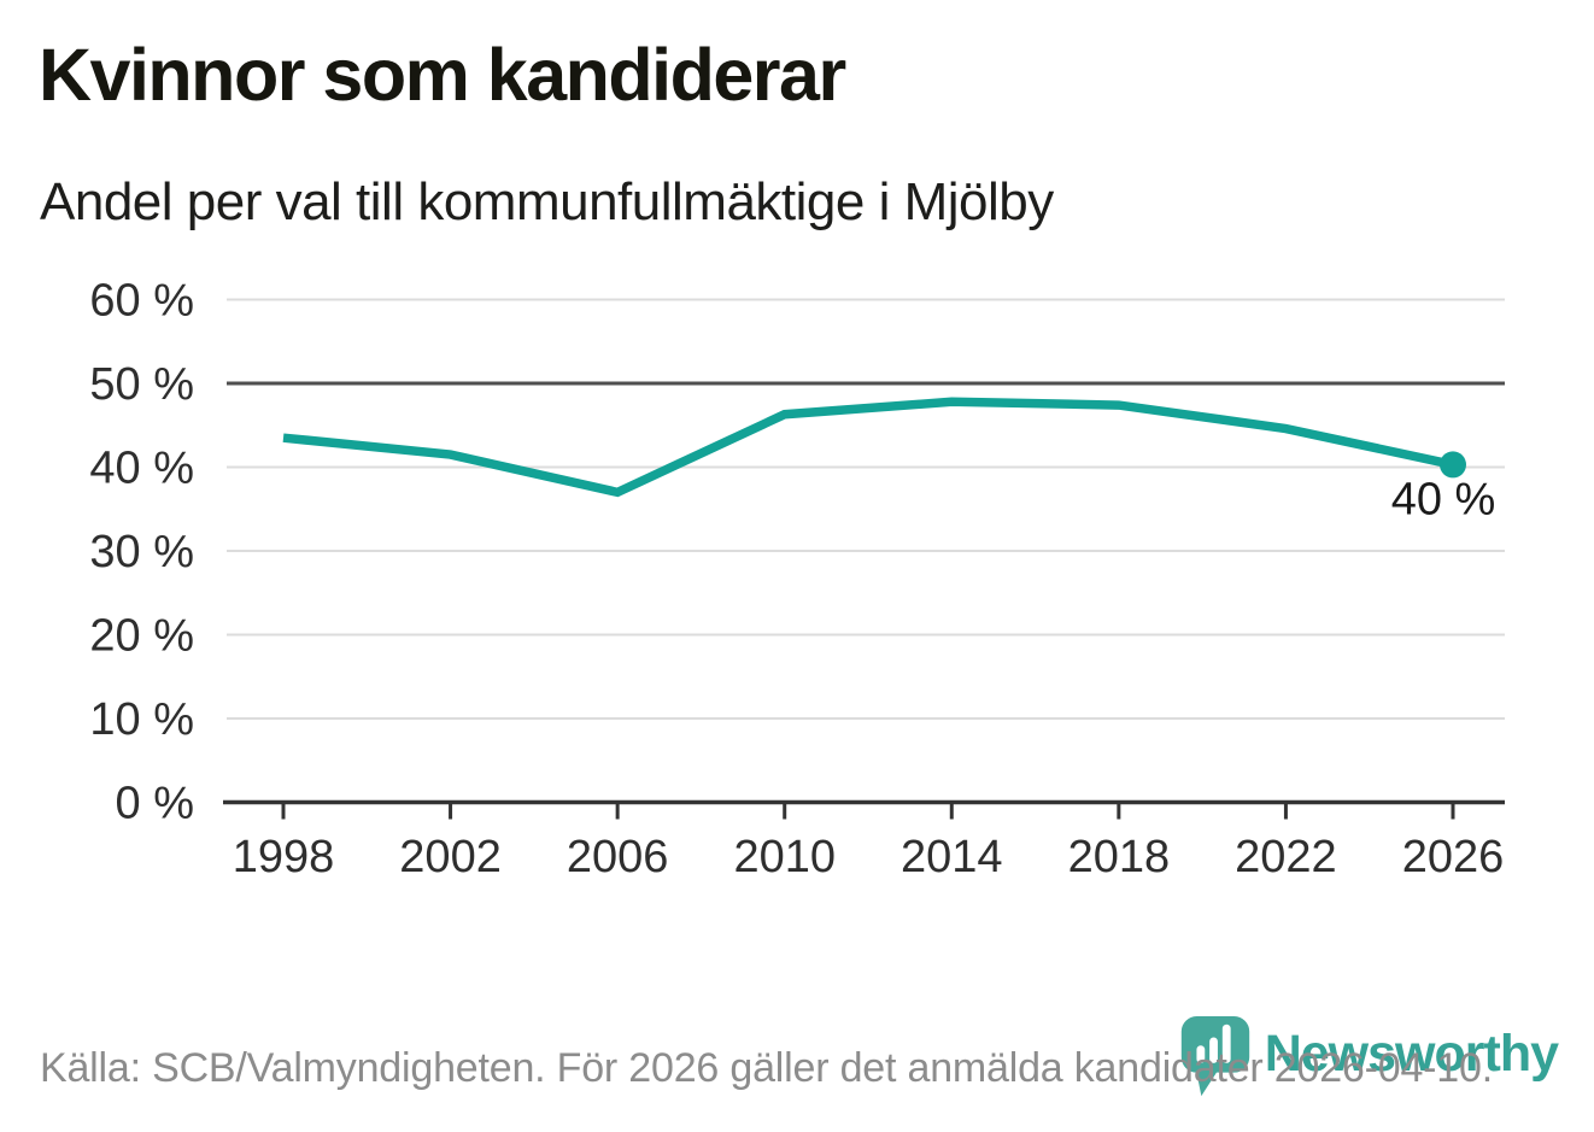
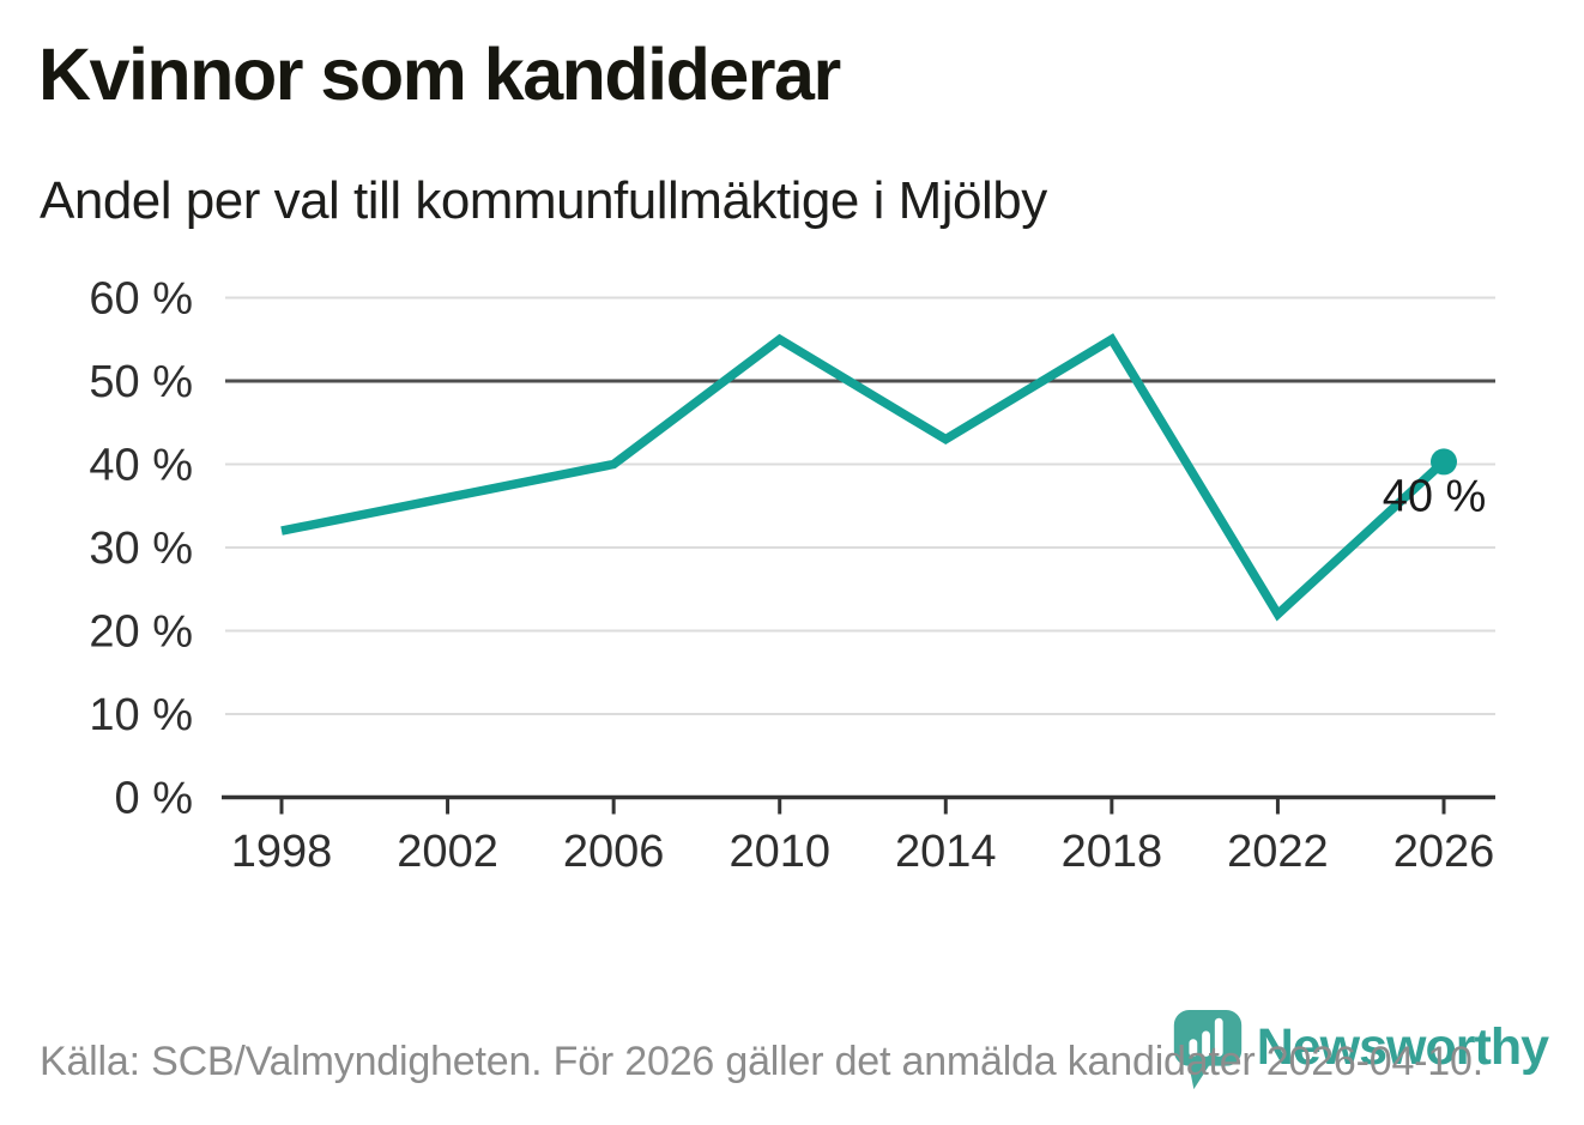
1998: 44% -> 32%
2002: 42% -> 36%
2006: 37% -> 40%
2010: 46% -> 55%
2014: 48% -> 43%
2018: 47% -> 55%
2022: 45% -> 22%
